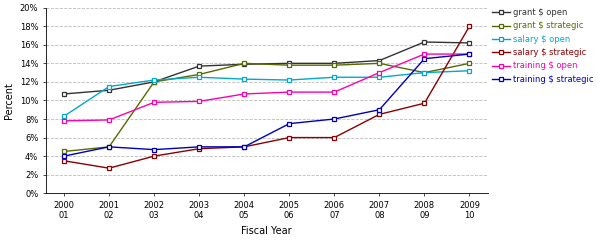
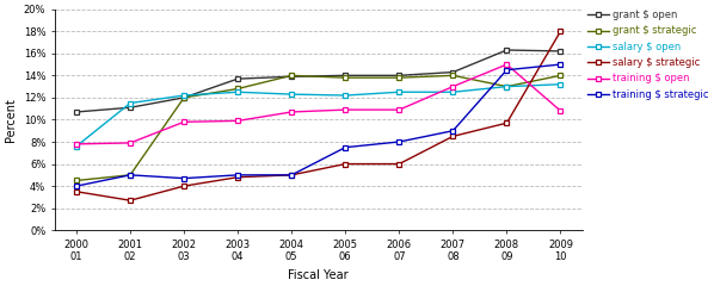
salary $ open/2000 01: 8.3% -> 7.6%
training $ open/2009 10: 15.0% -> 10.8%
